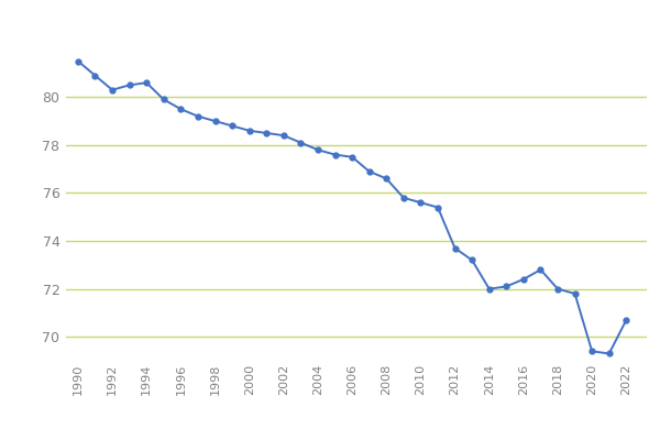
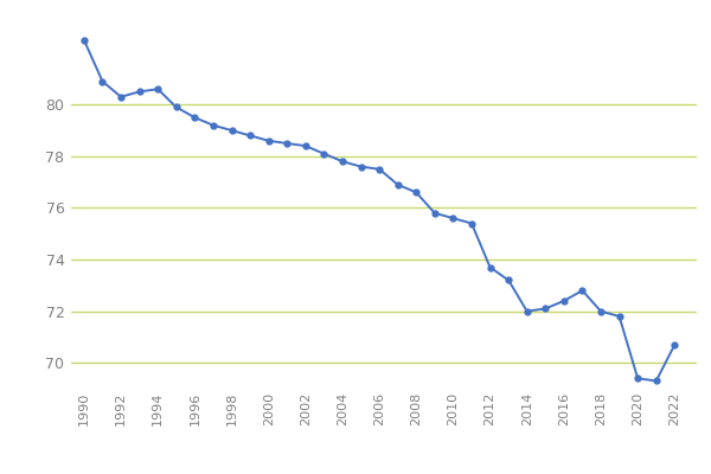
1990: 81.5 -> 82.5
